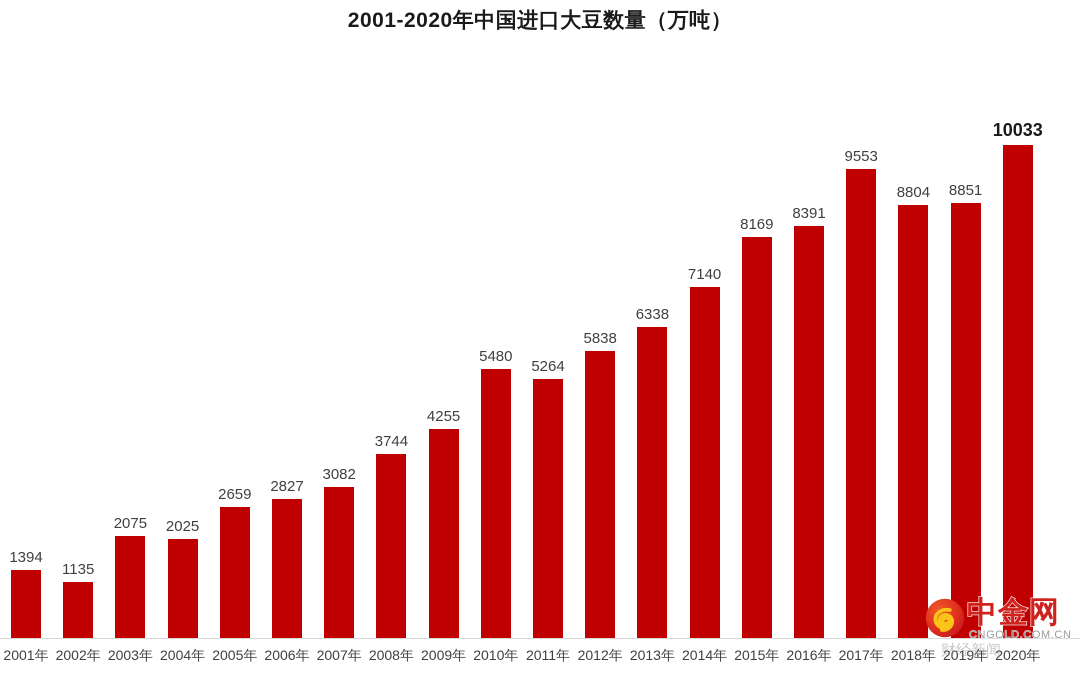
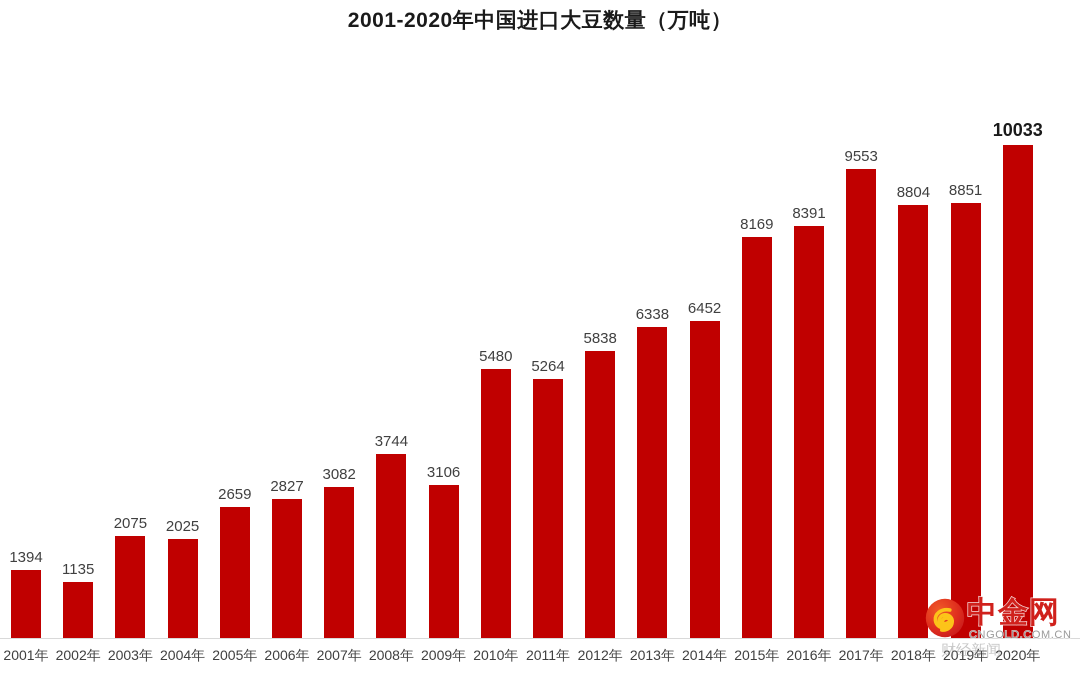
2009年: 4255 -> 3106
2014年: 7140 -> 6452
